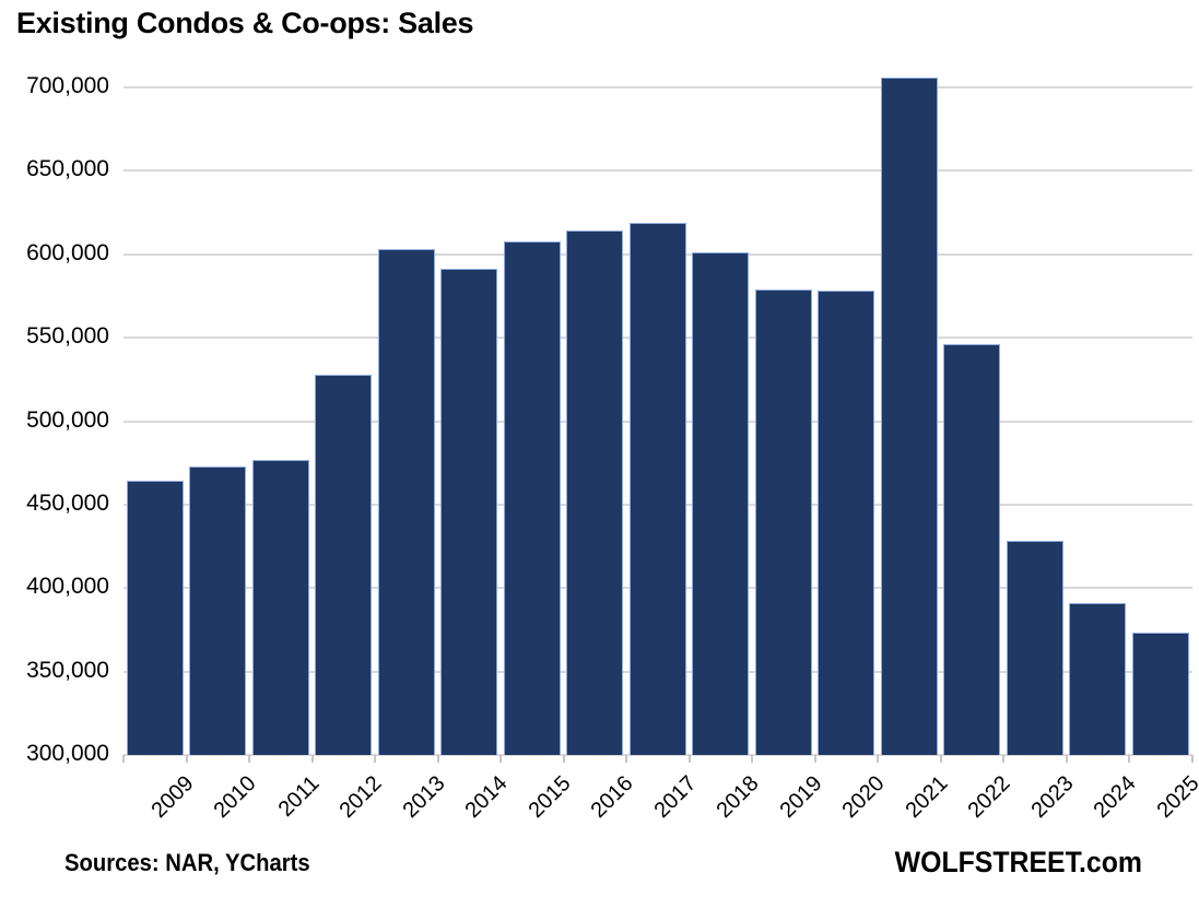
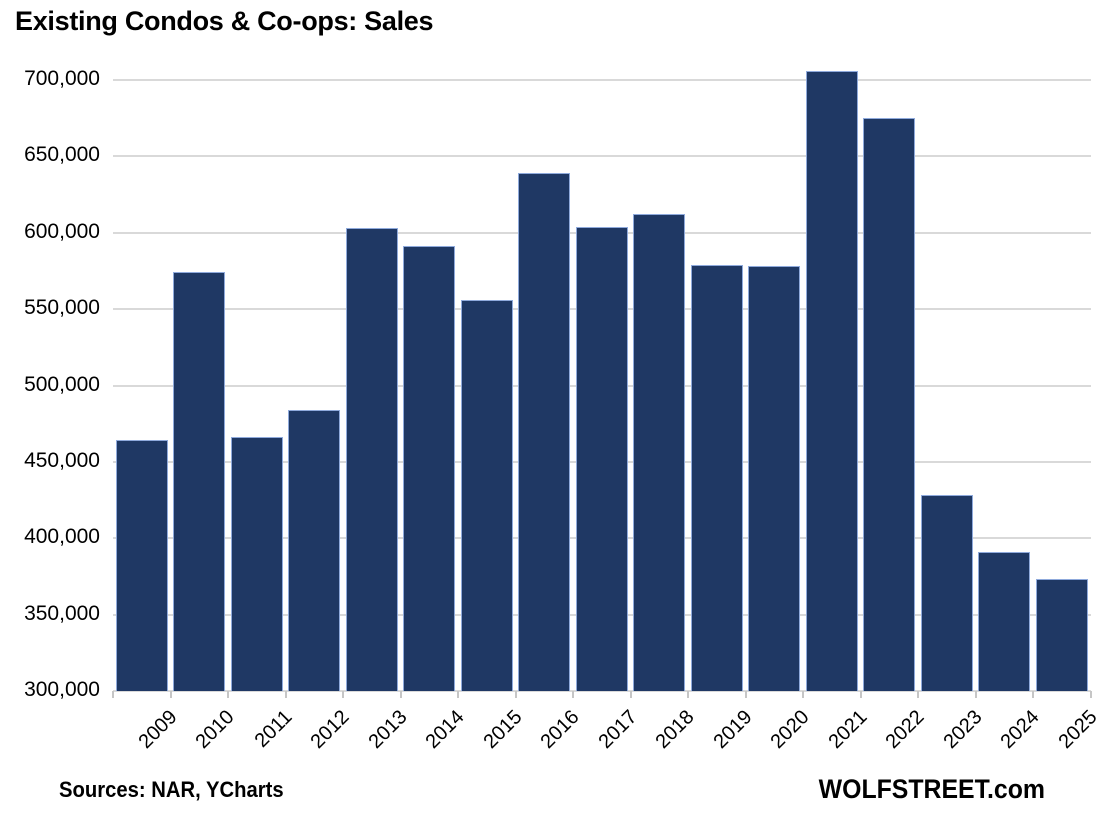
2010: 473000 -> 574000
2011: 477000 -> 466000
2012: 528000 -> 484000
2015: 608000 -> 556000
2016: 614000 -> 639000
2017: 619000 -> 604000
2018: 601000 -> 612000
2022: 546000 -> 675000
